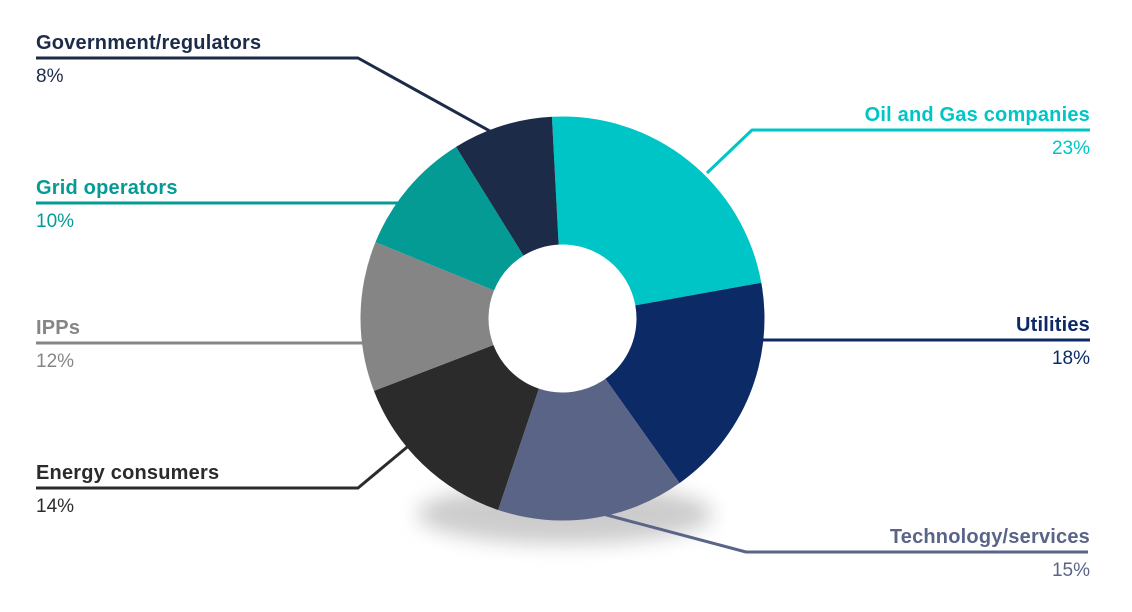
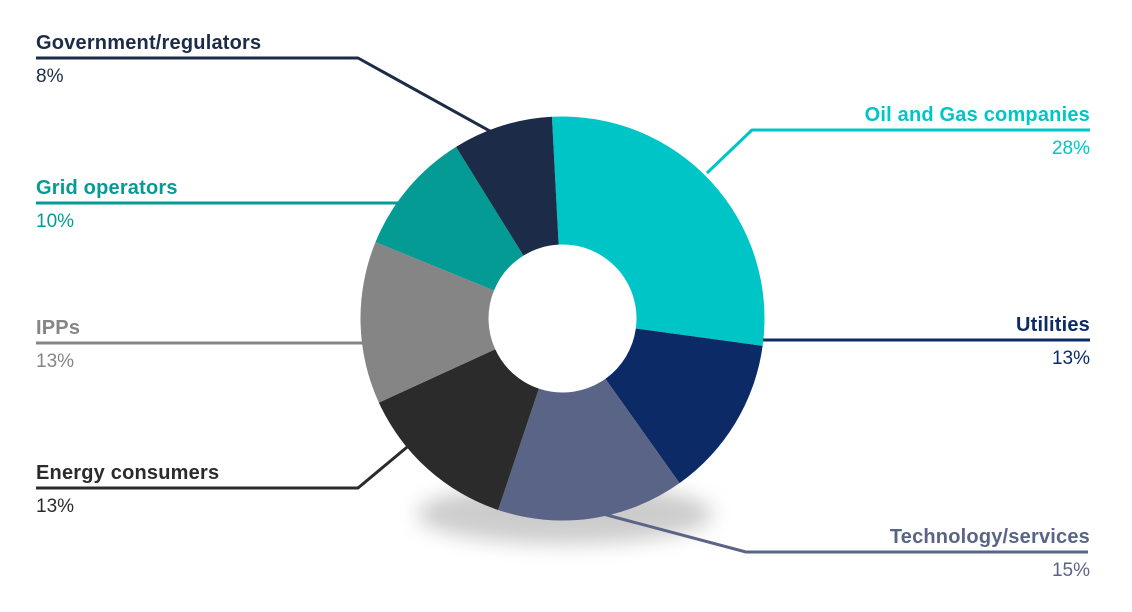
Oil and Gas companies: 23% -> 28%
Utilities: 18% -> 13%
Energy consumers: 14% -> 13%
IPPs: 12% -> 13%
